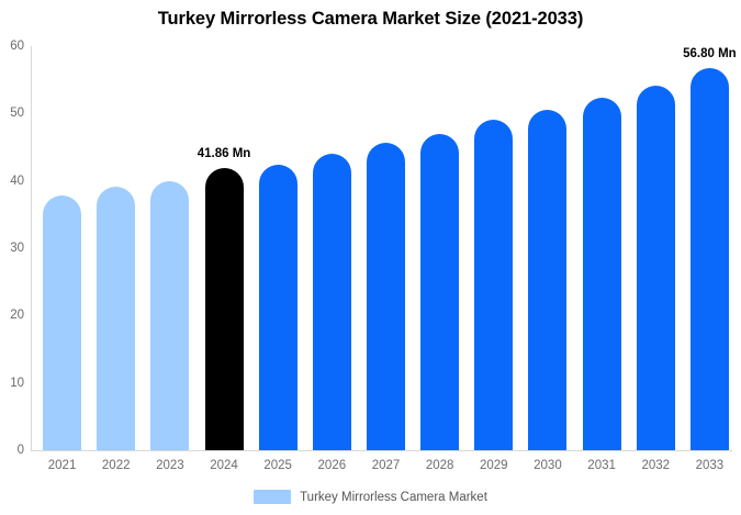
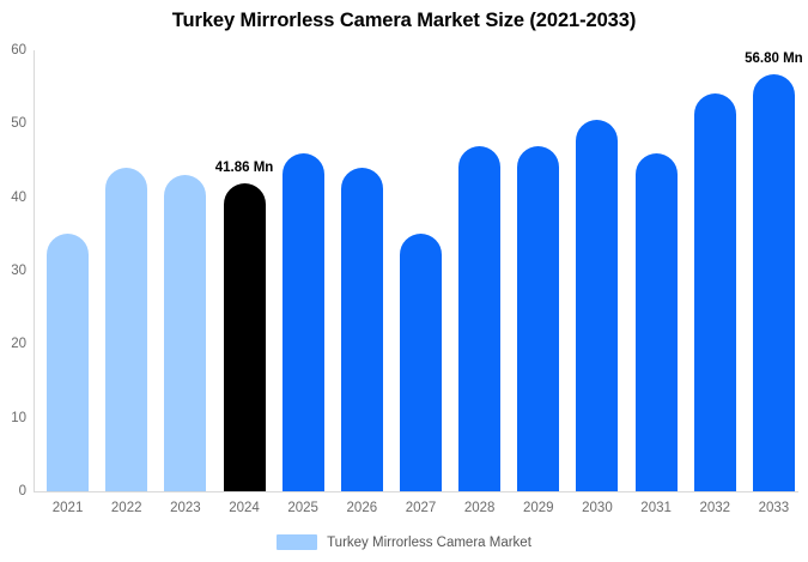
2021: 38 -> 35
2022: 39 -> 44
2023: 40 -> 43
2025: 42 -> 46
2027: 46 -> 35
2029: 49 -> 47
2031: 52 -> 46
